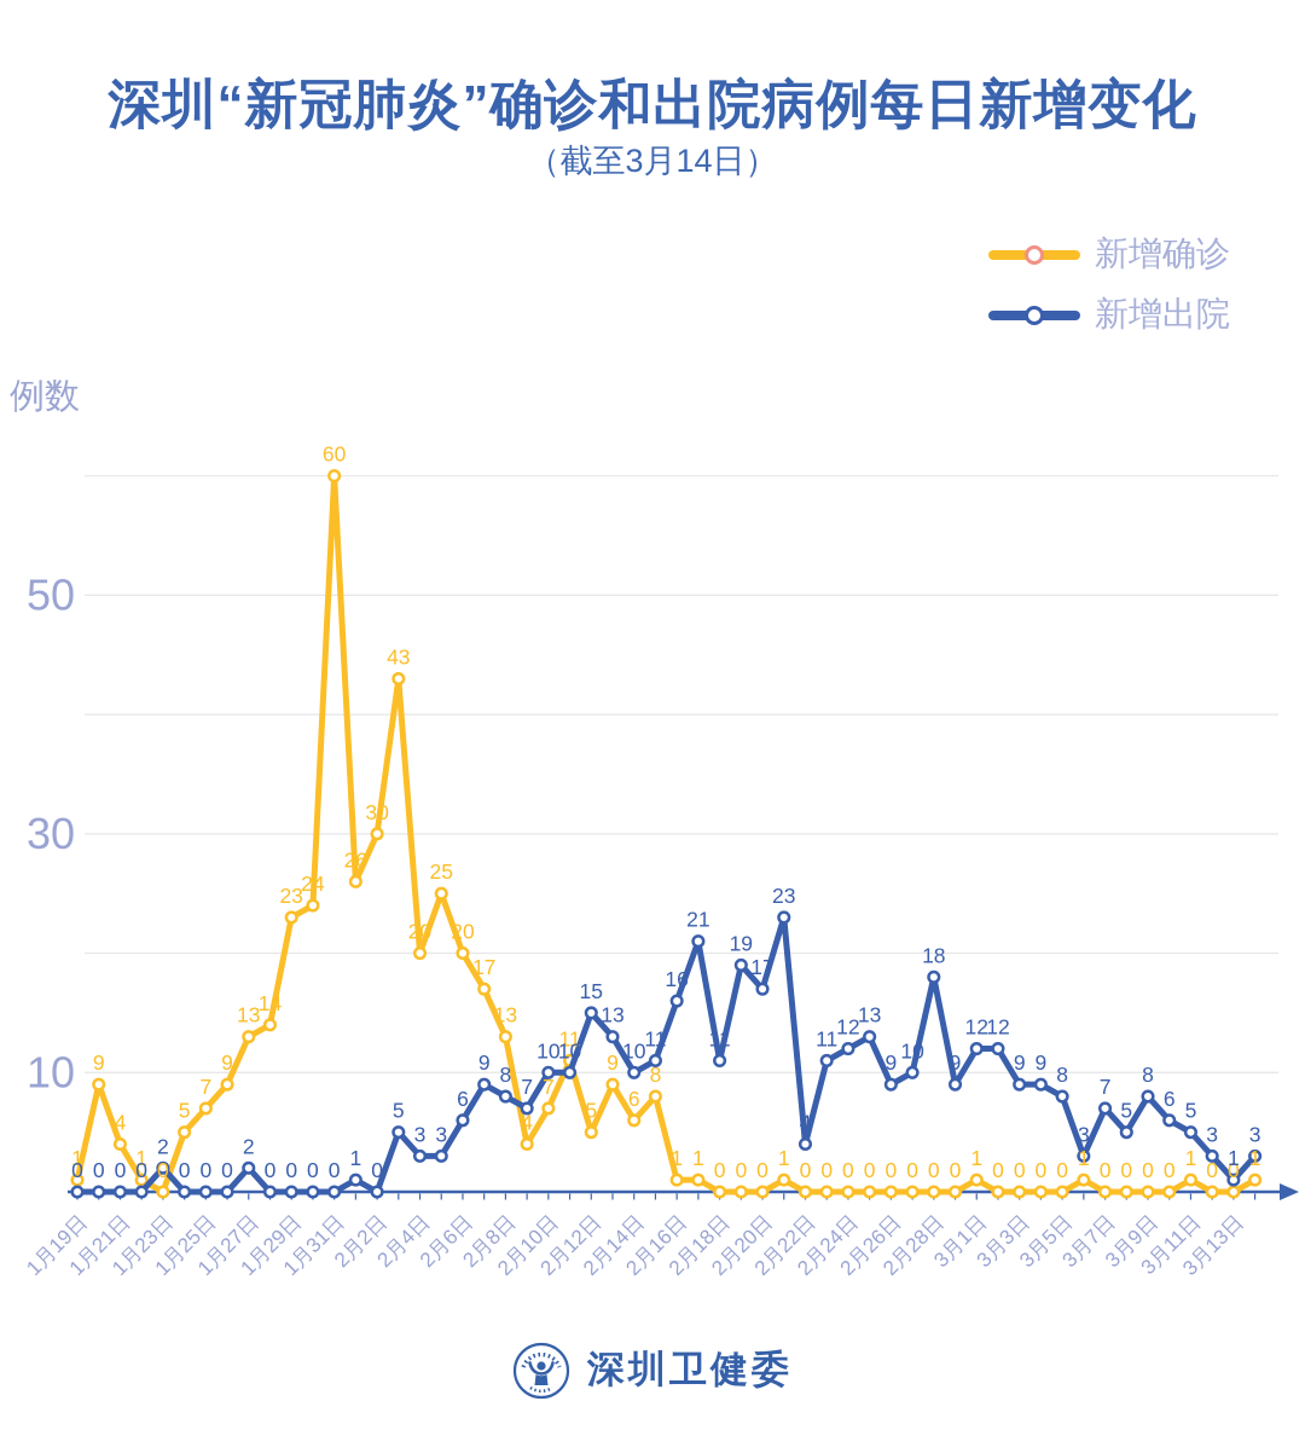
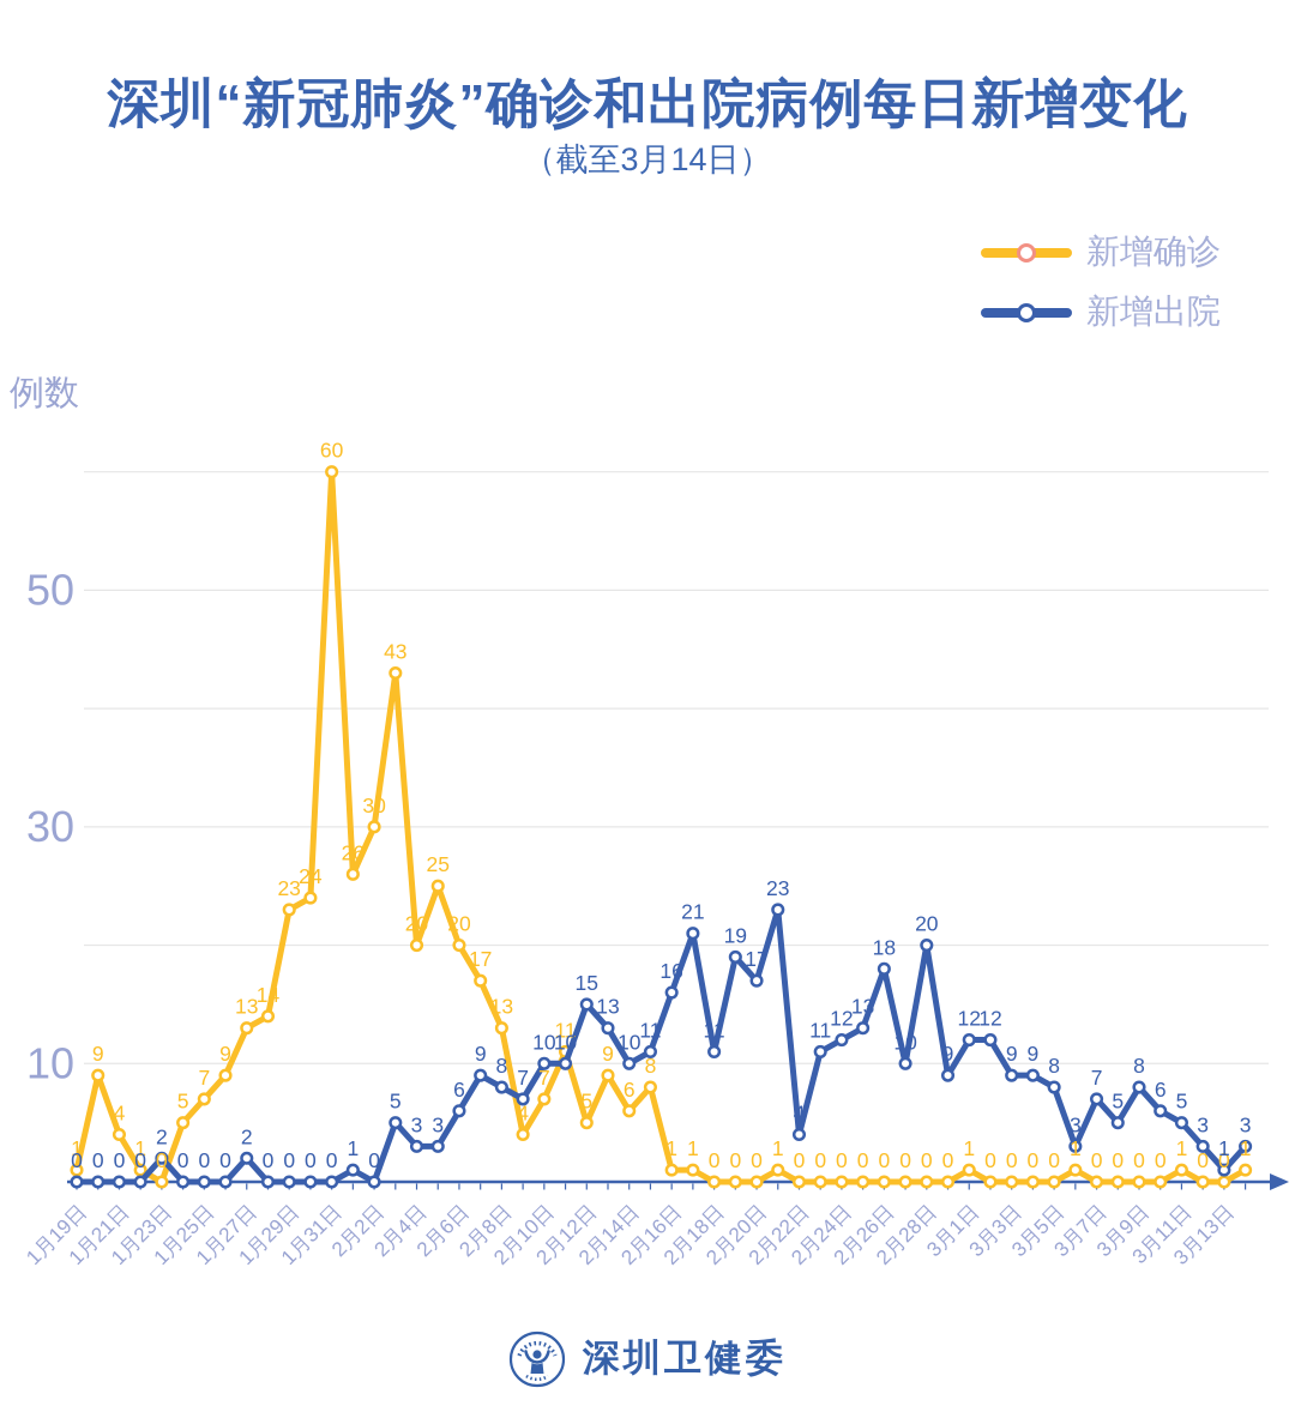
新增出院/2月26日: 9 -> 18
新增出院/2月28日: 18 -> 20
